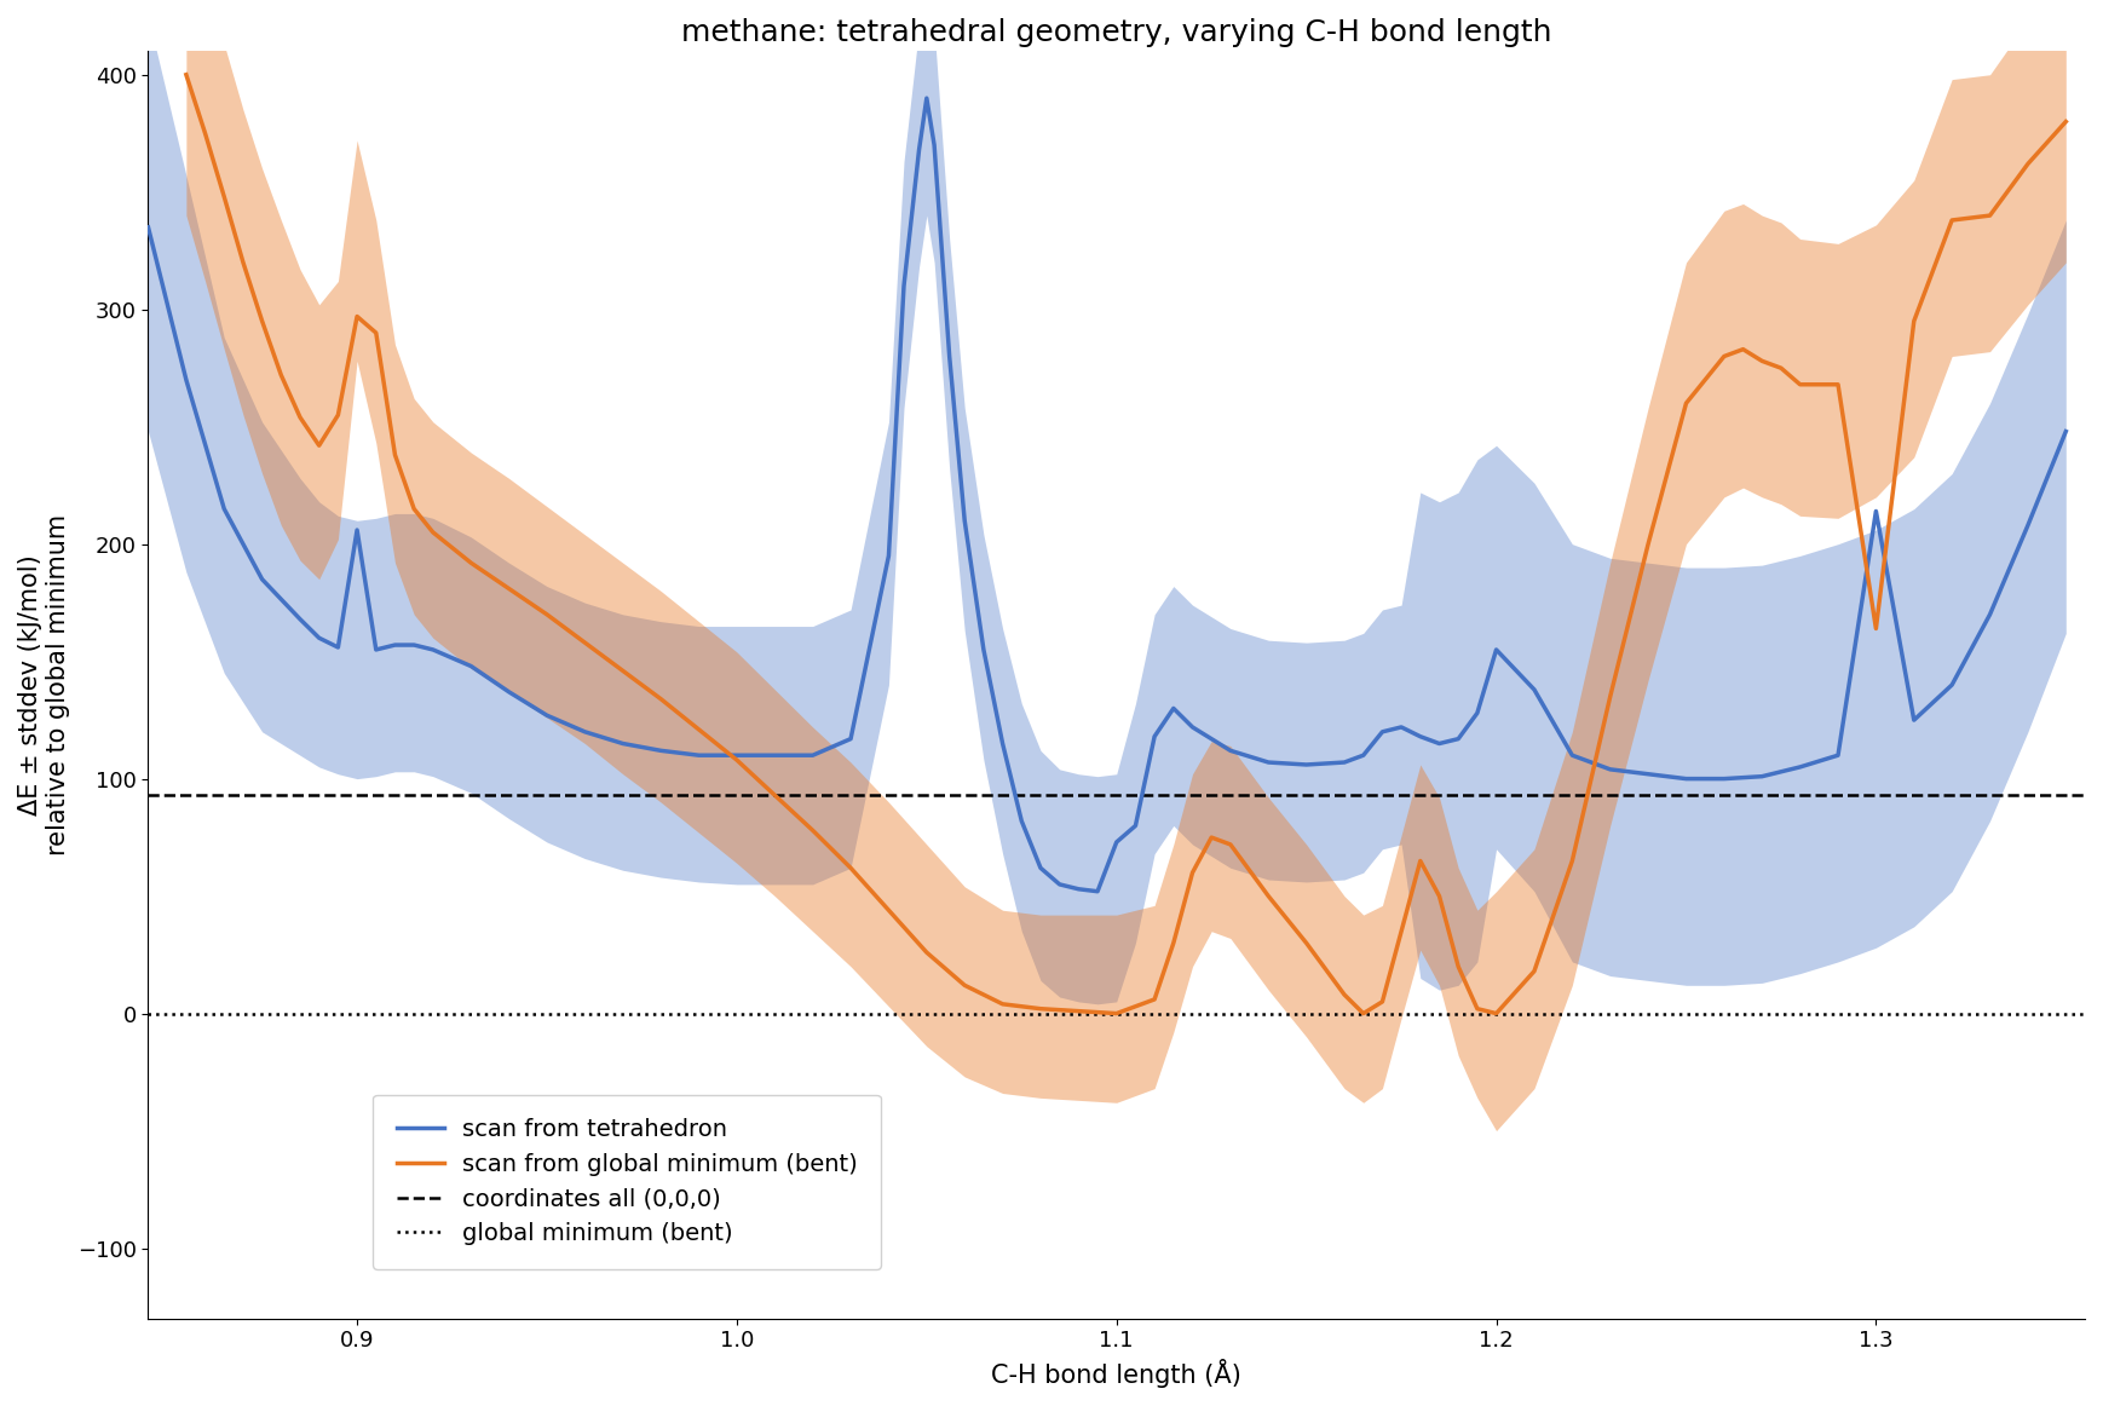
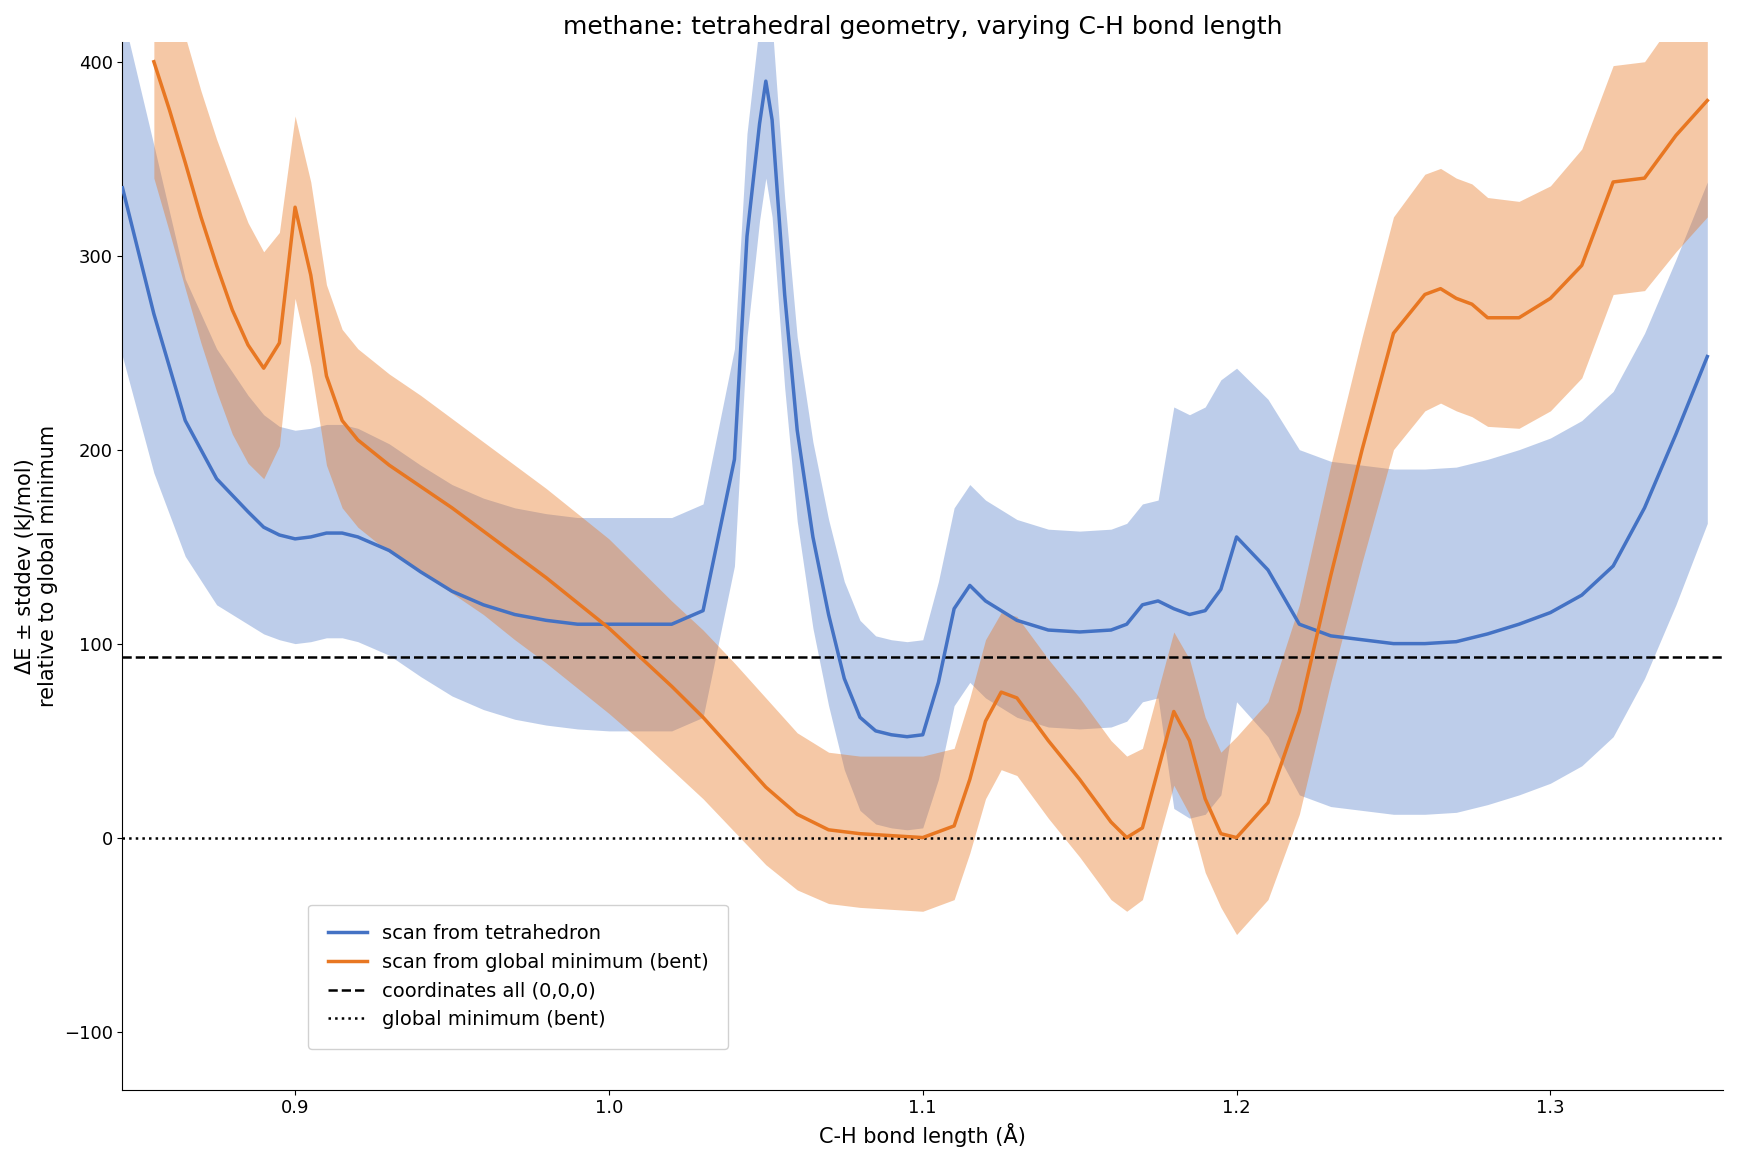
scan from tetrahedron/0.9: 206 -> 154
scan from global minimum (bent)/0.9: 297 -> 325
scan from tetrahedron/1.1: 73 -> 53
scan from tetrahedron/1.3: 214 -> 116
scan from global minimum (bent)/1.3: 164 -> 278
